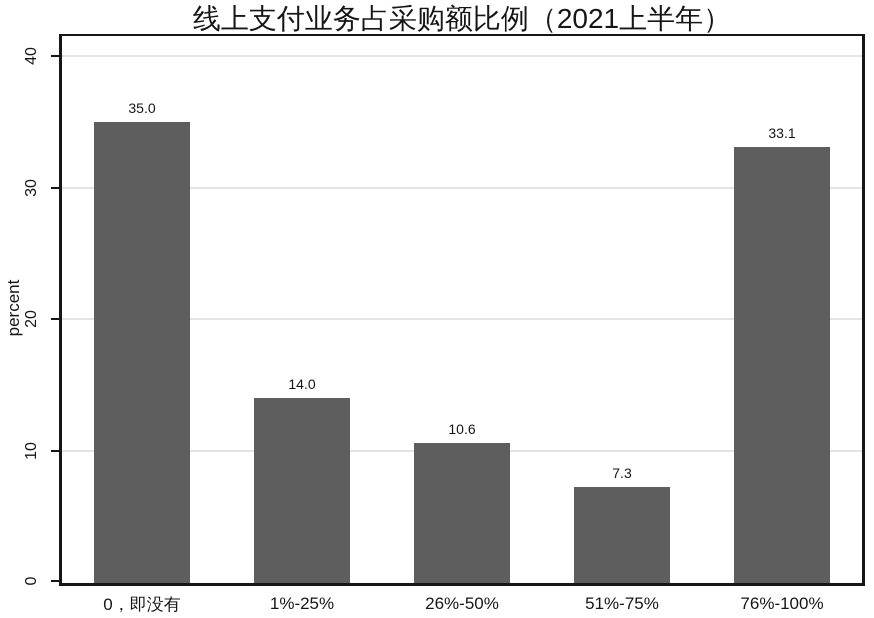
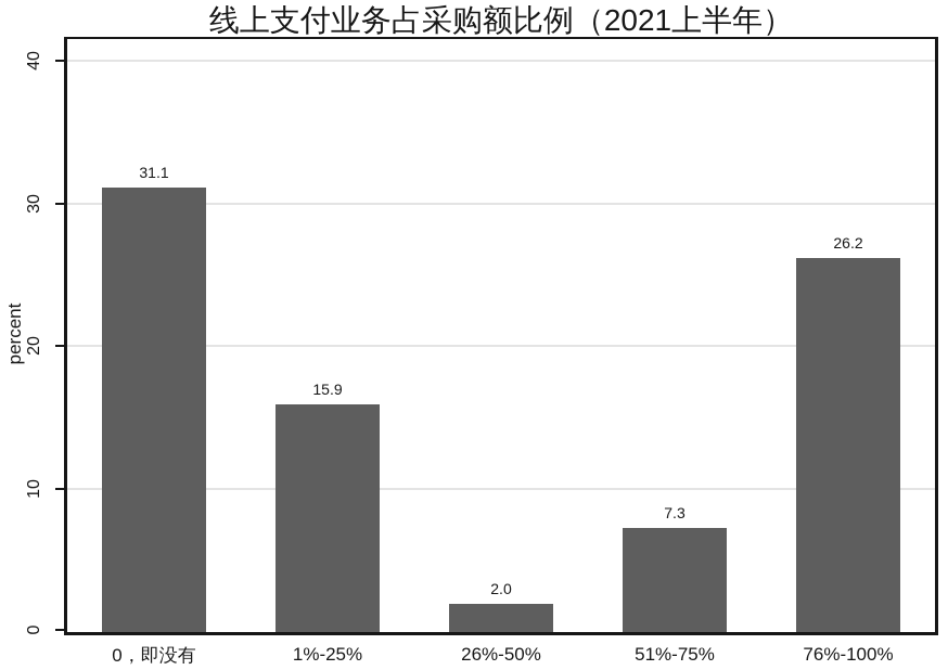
0，即没有: 35.0 -> 31.1
1%-25%: 14.0 -> 15.9
26%-50%: 10.6 -> 2.0
76%-100%: 33.1 -> 26.2
